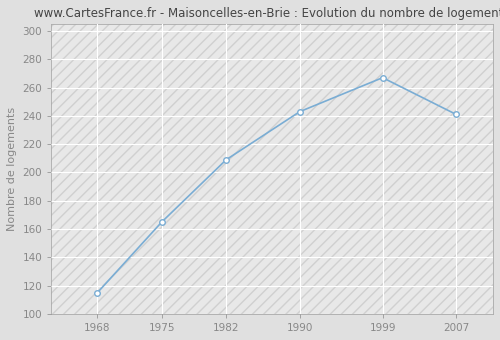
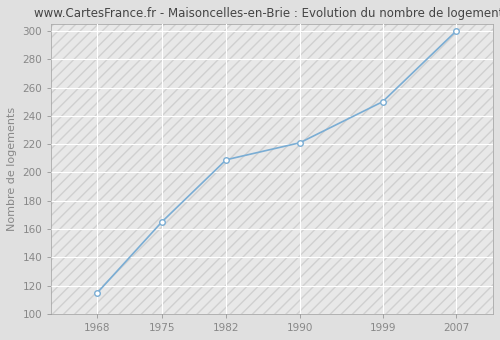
1990: 243 -> 221
1999: 267 -> 250
2007: 241 -> 300
